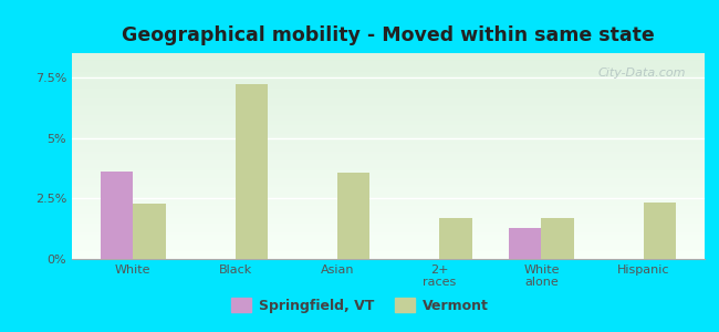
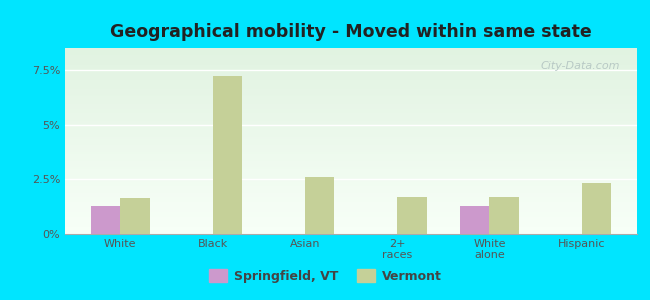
Springfield, VT/White: 3.6% -> 1.3%
Vermont/White: 2.30% -> 1.65%
Vermont/Asian: 3.55% -> 2.60%
